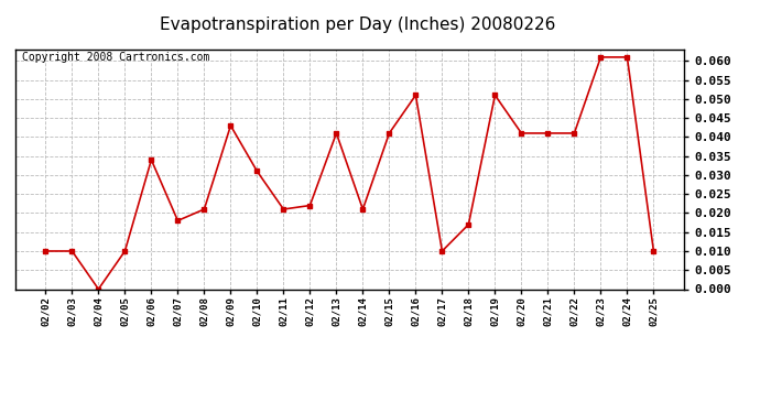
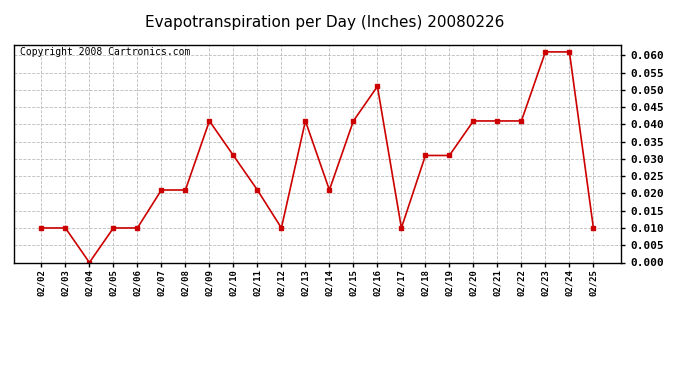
02/06: 0.034 -> 0.010
02/07: 0.018 -> 0.021
02/09: 0.043 -> 0.041
02/12: 0.022 -> 0.010
02/18: 0.017 -> 0.031
02/19: 0.051 -> 0.031
